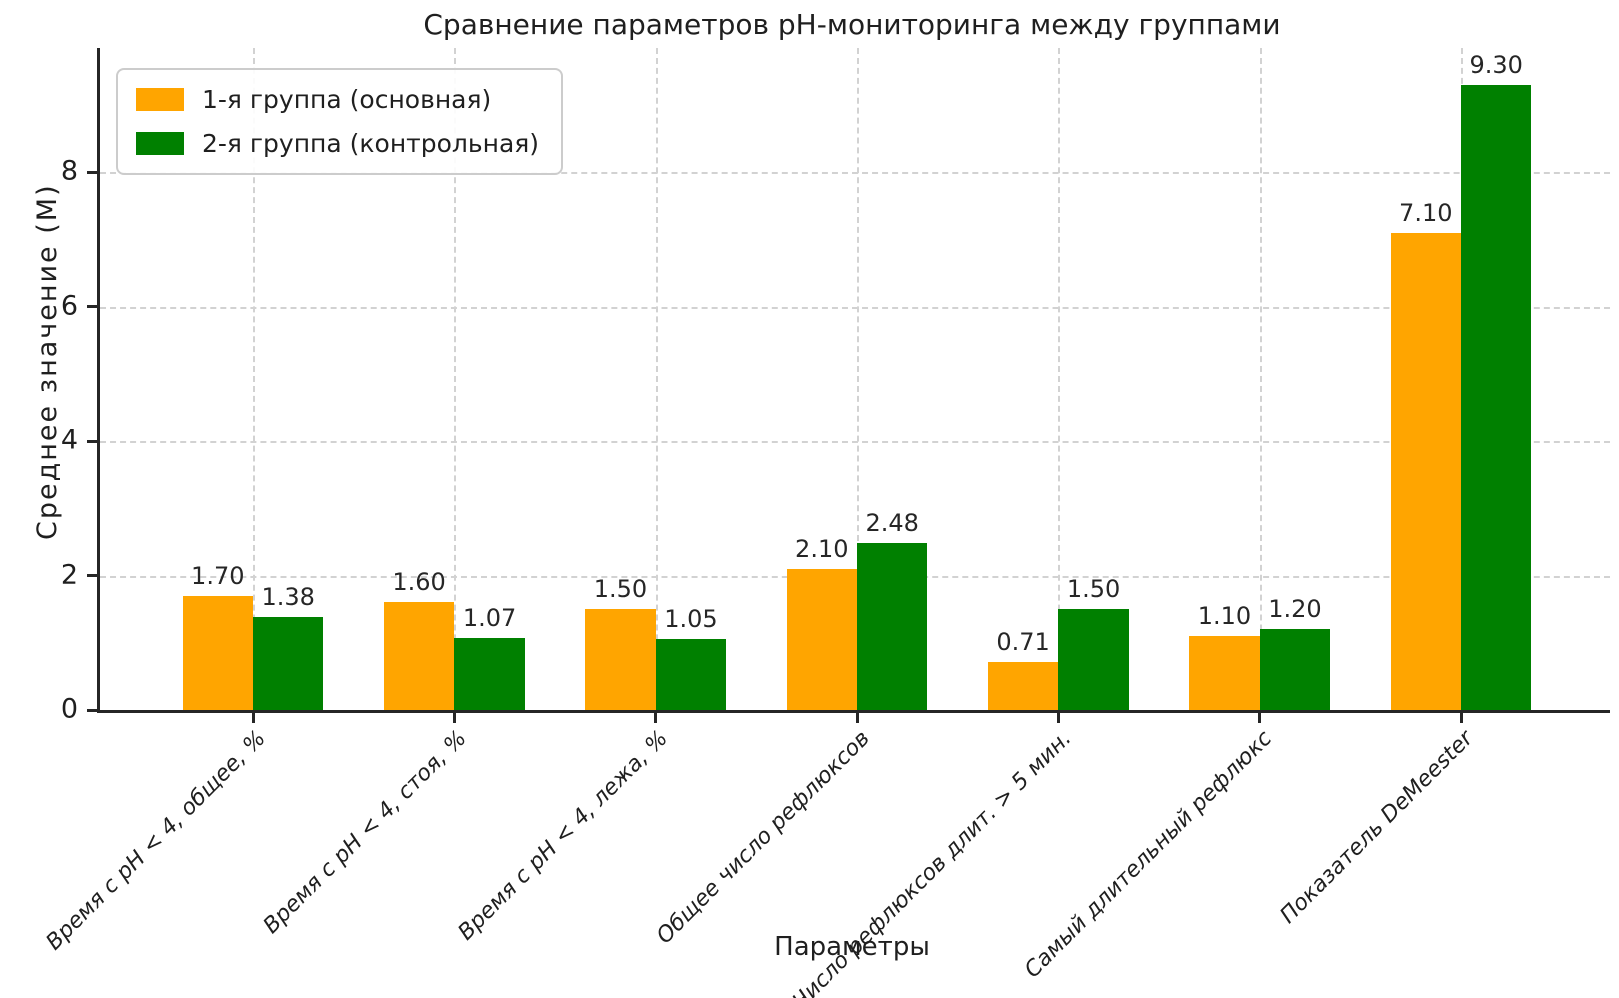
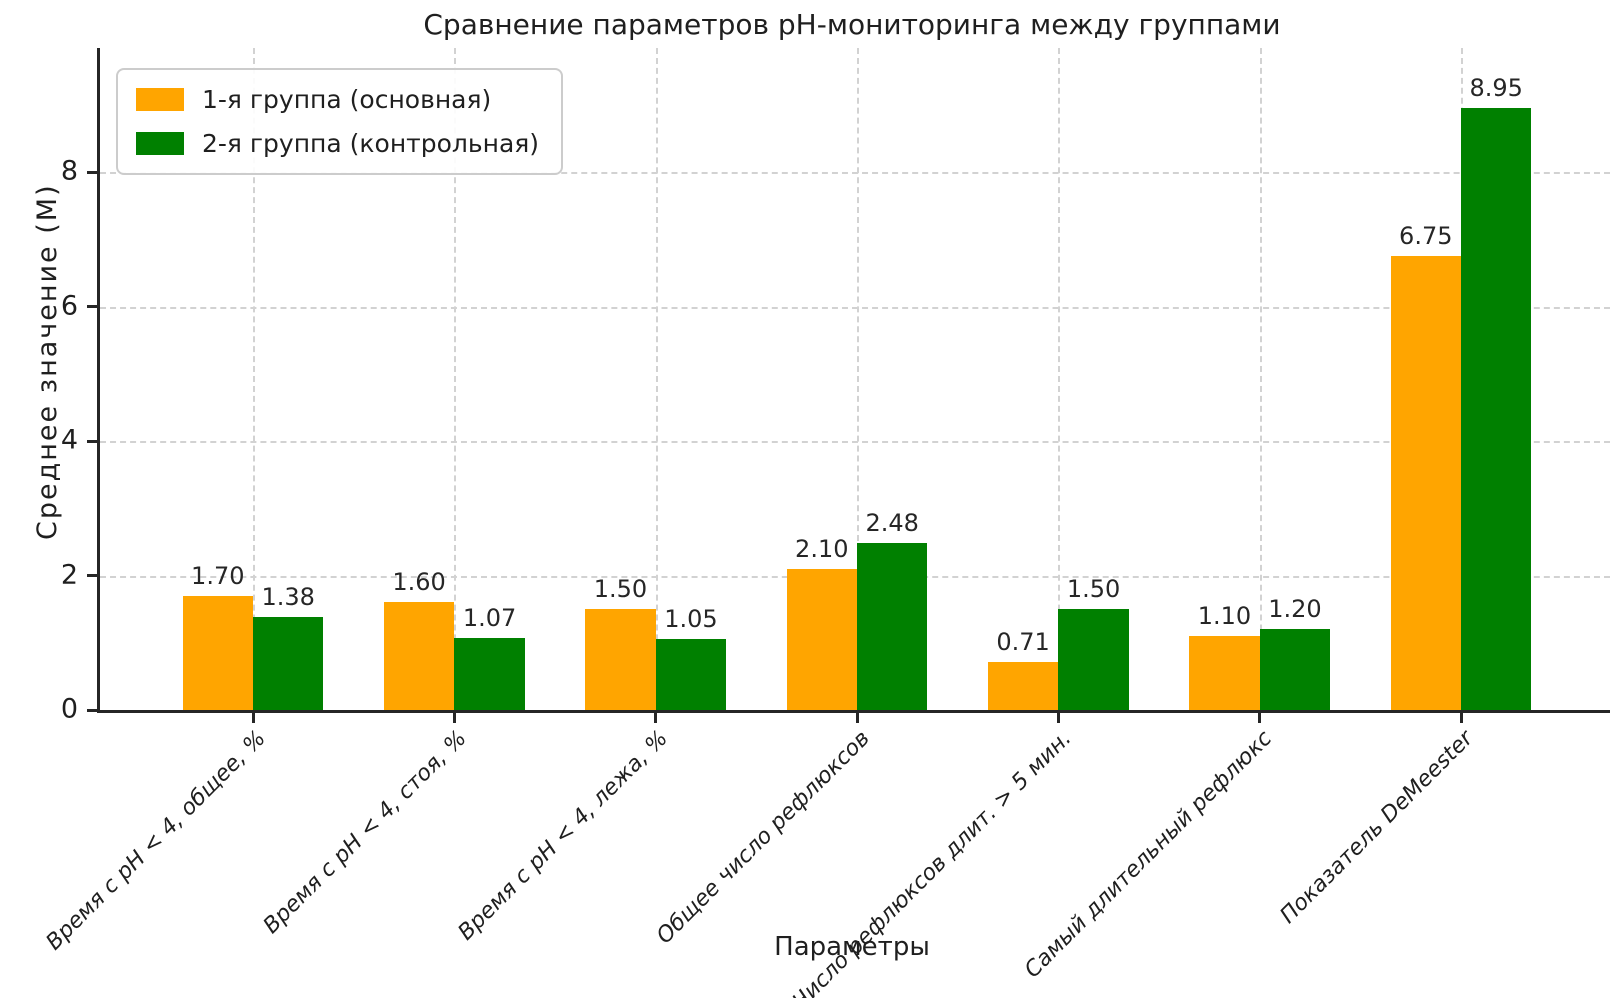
1-я группа (основная)/Показатель DeMeester: 7.10 -> 6.75
2-я группа (контрольная)/Показатель DeMeester: 9.30 -> 8.95
